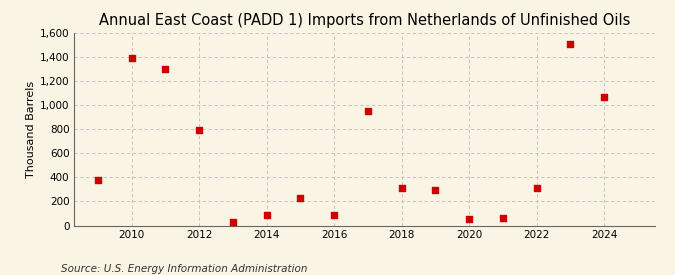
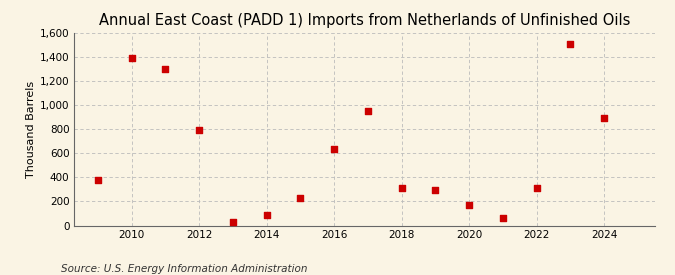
2016: 90 -> 640
2020: 60 -> 170
2024: 1,070 -> 890
